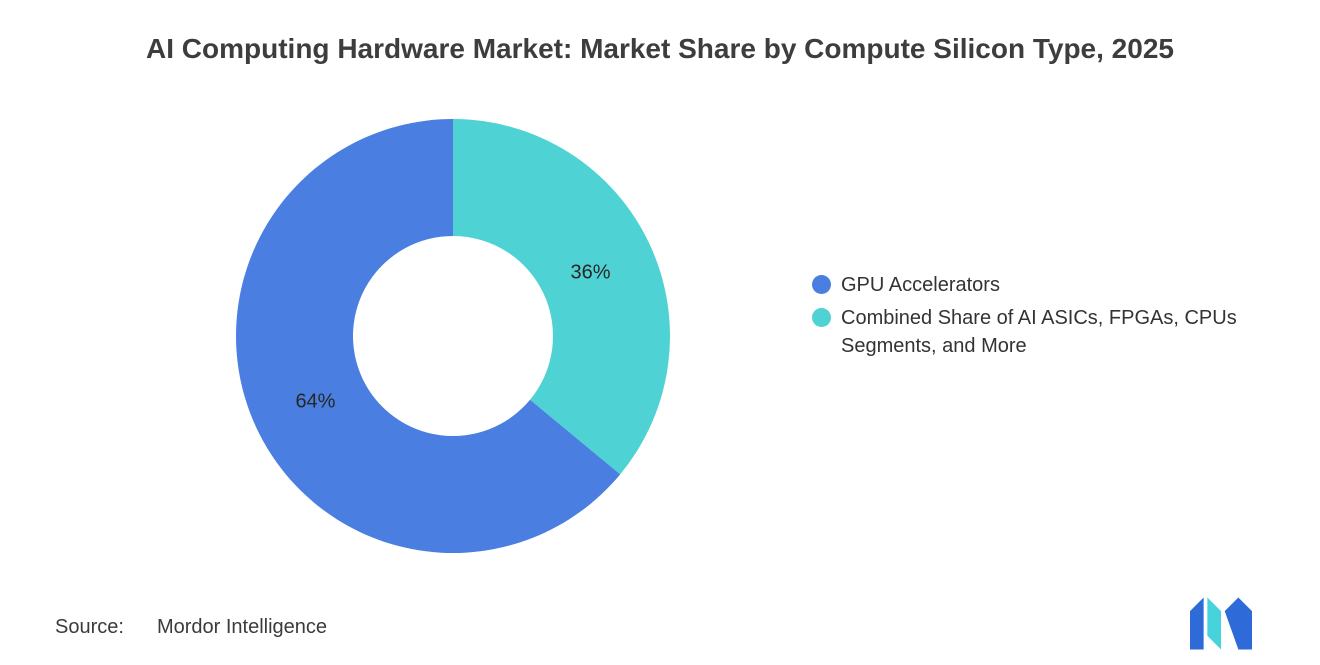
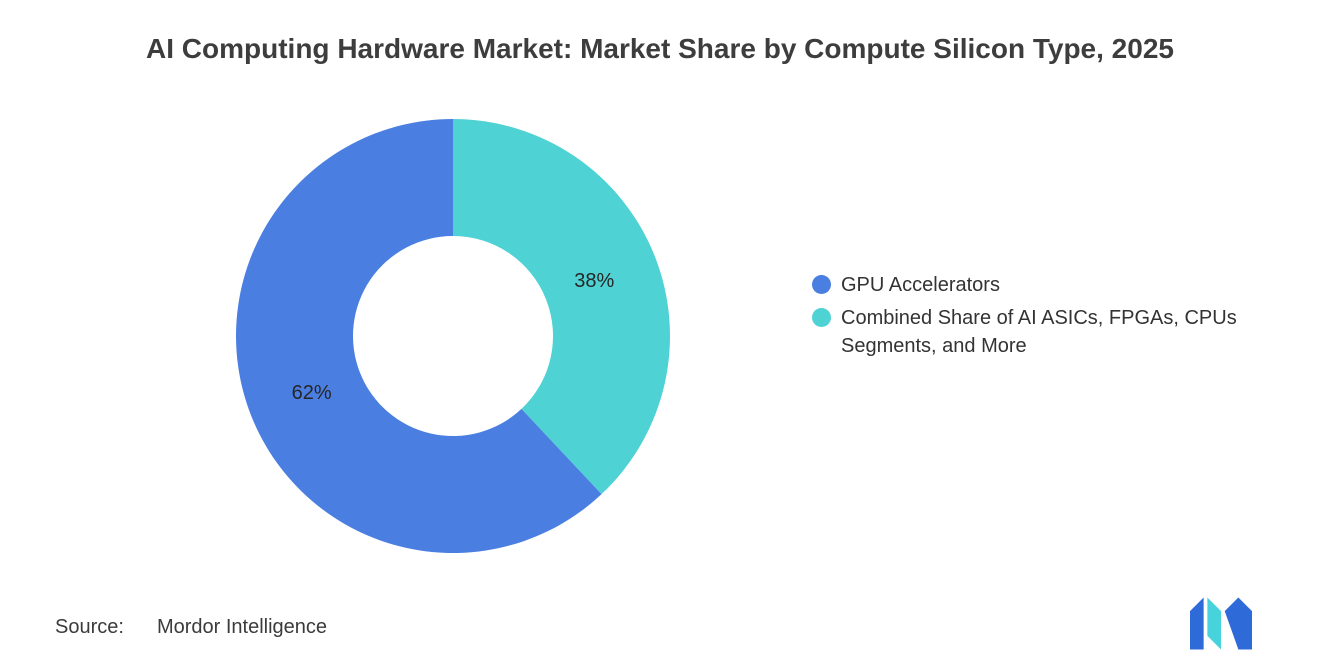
Combined Share of AI ASICs, FPGAs, CPUs Segments, and More: 36% -> 38%
GPU Accelerators: 64% -> 62%
